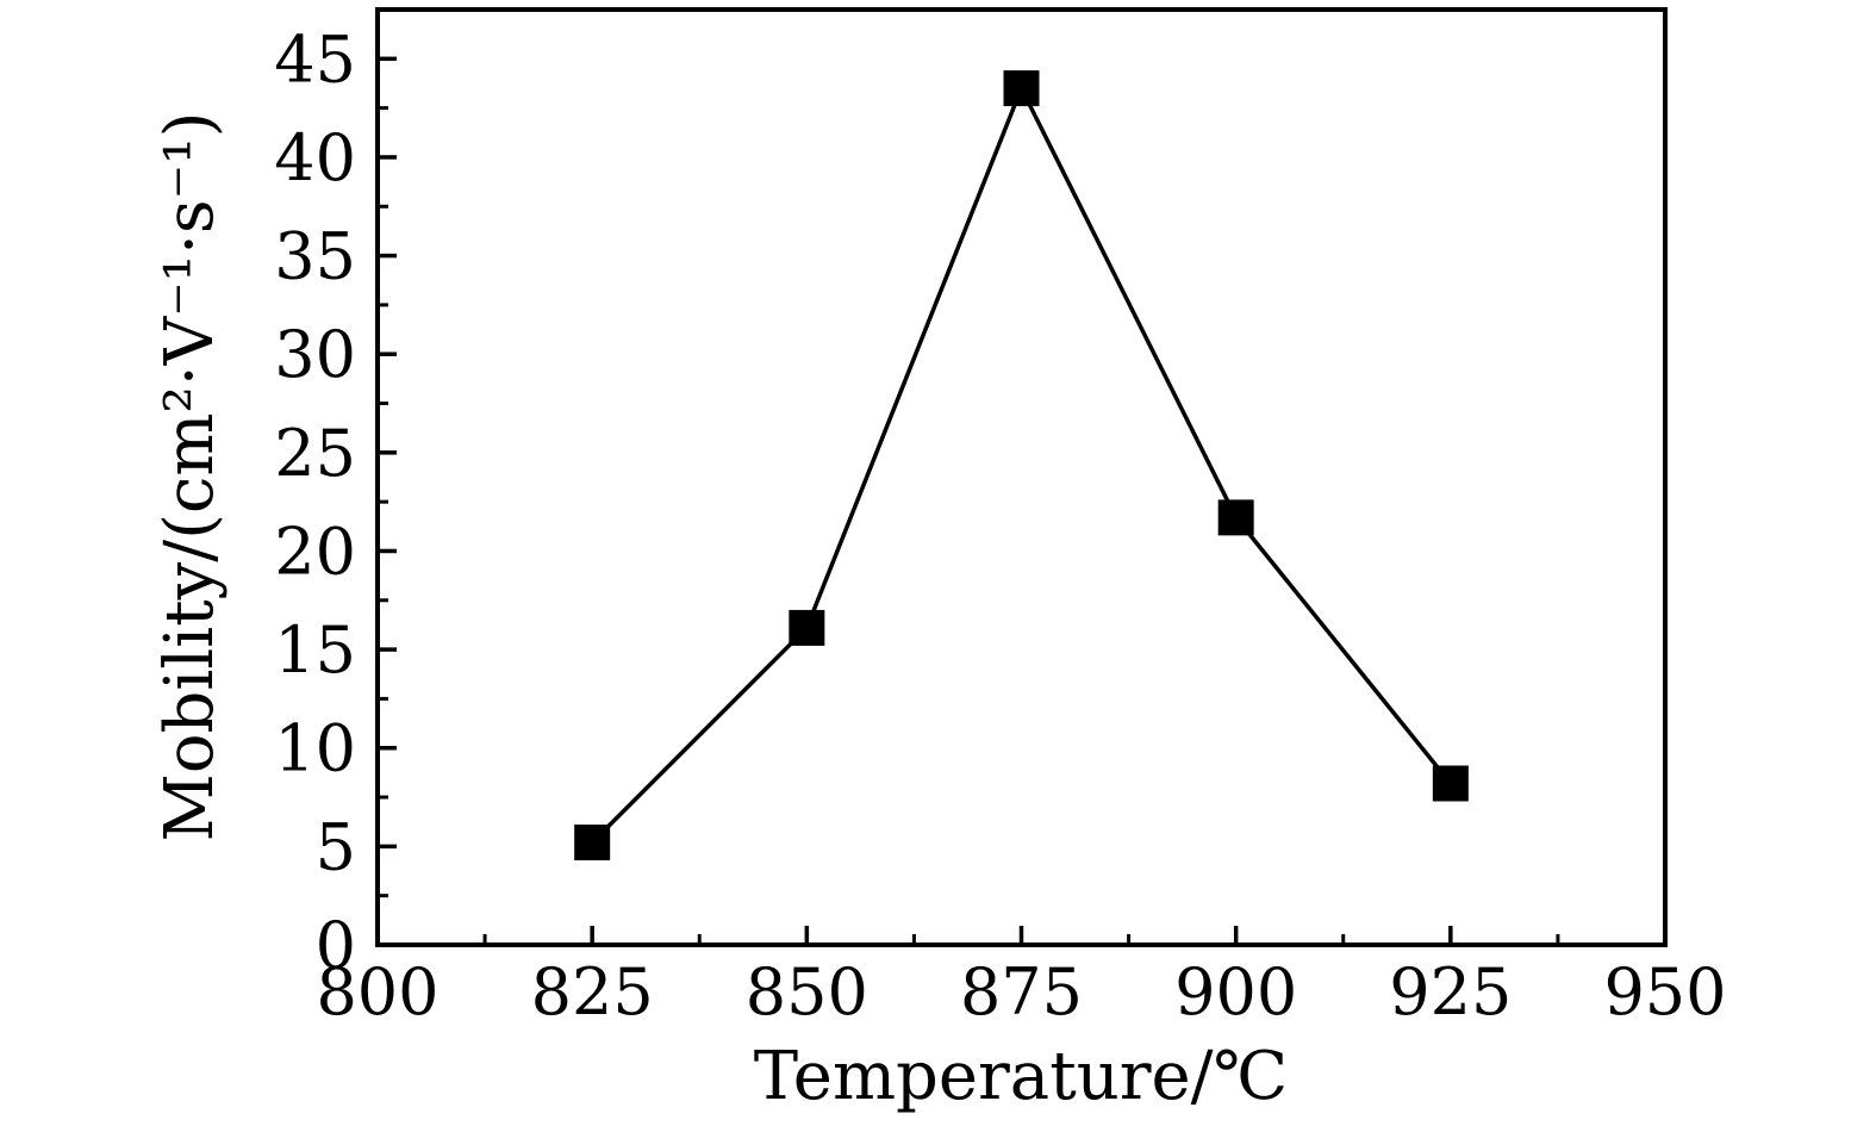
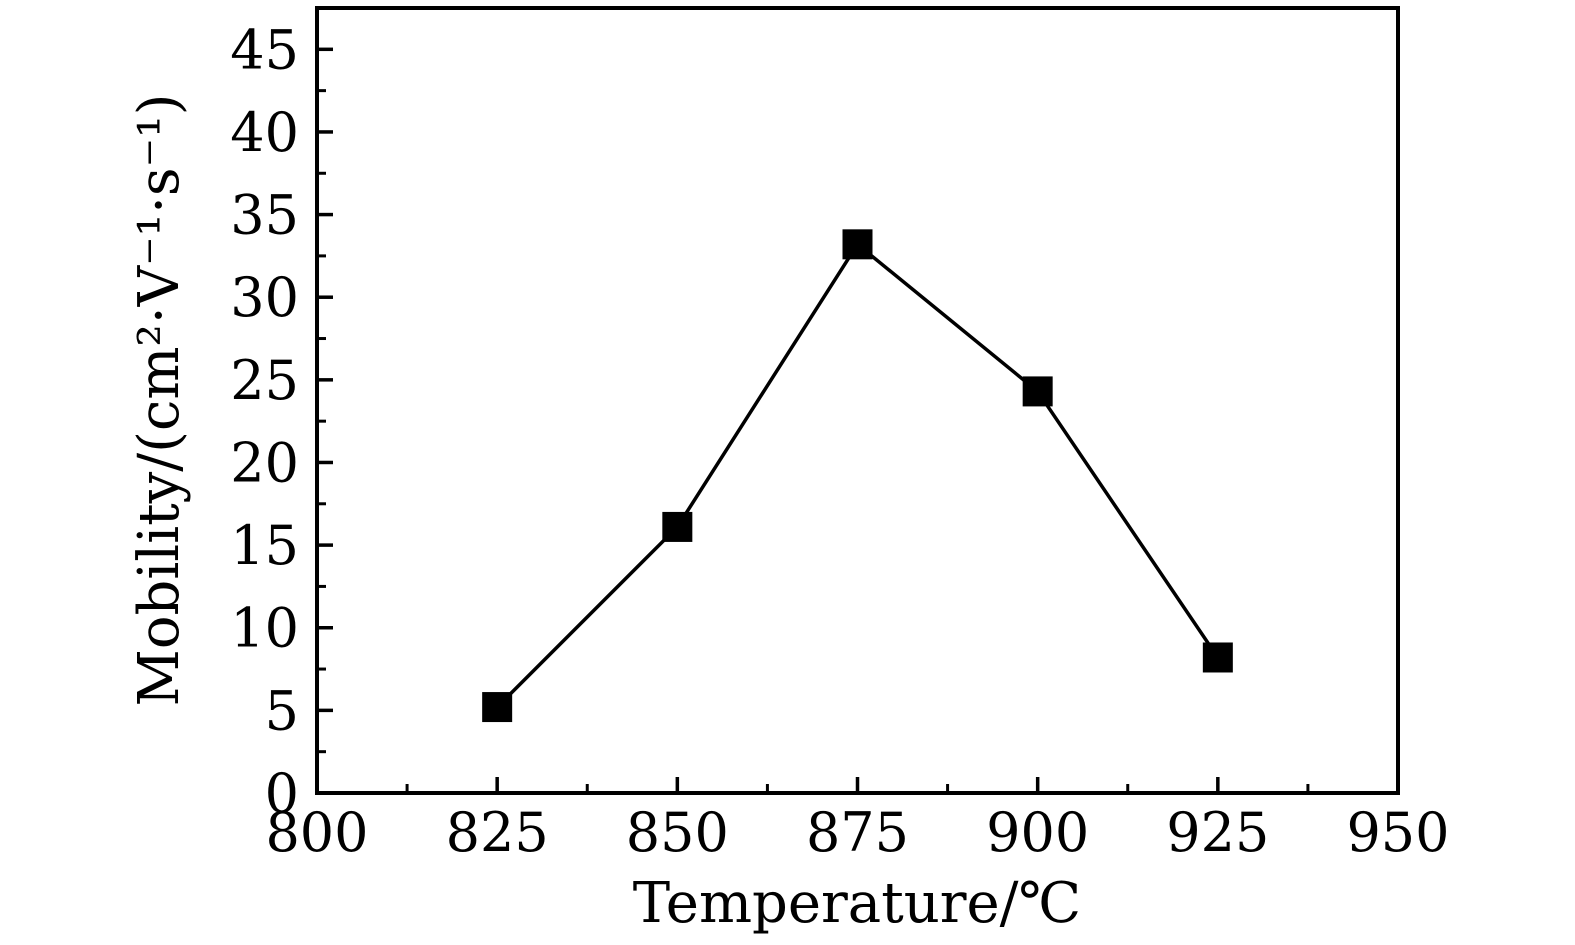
875: 43.5 -> 33.2
900: 21.7 -> 24.3
